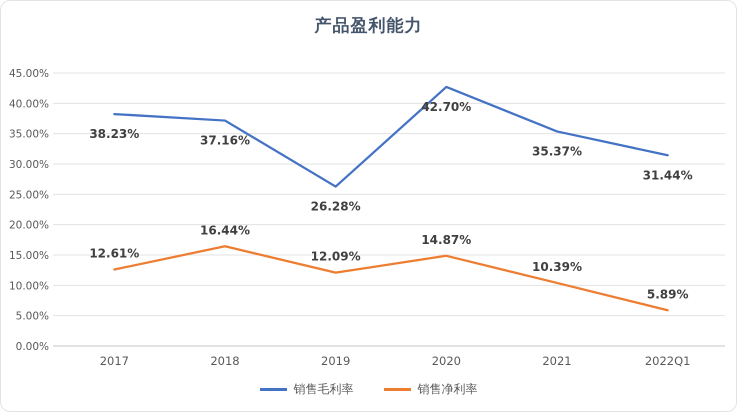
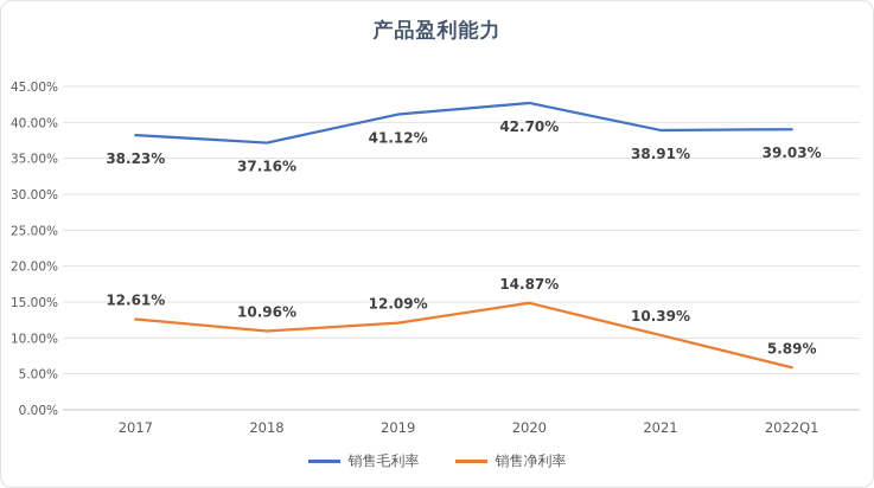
销售净利率/2018: 16.44% -> 10.96%
销售毛利率/2019: 26.28% -> 41.12%
销售毛利率/2021: 35.37% -> 38.91%
销售毛利率/2022Q1: 31.44% -> 39.03%
